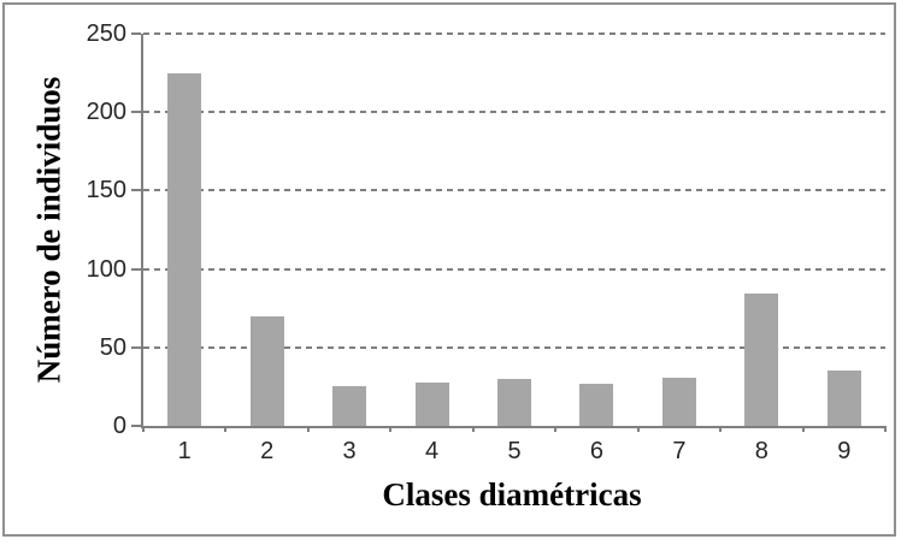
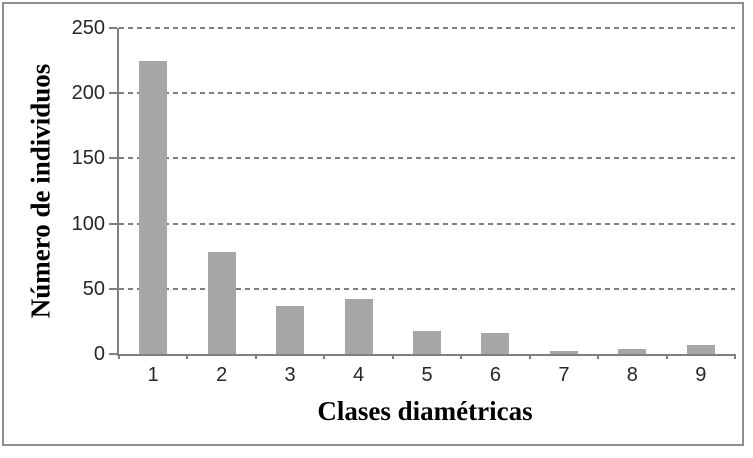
2: 70 -> 78
3: 25 -> 37
4: 28 -> 42
5: 30 -> 18
6: 27 -> 16
7: 31 -> 2
8: 84 -> 4
9: 35 -> 7
